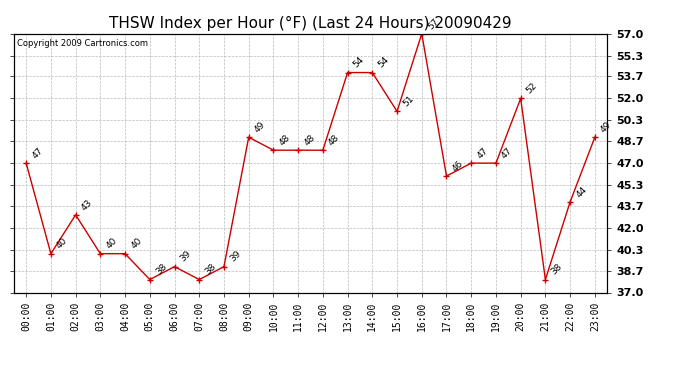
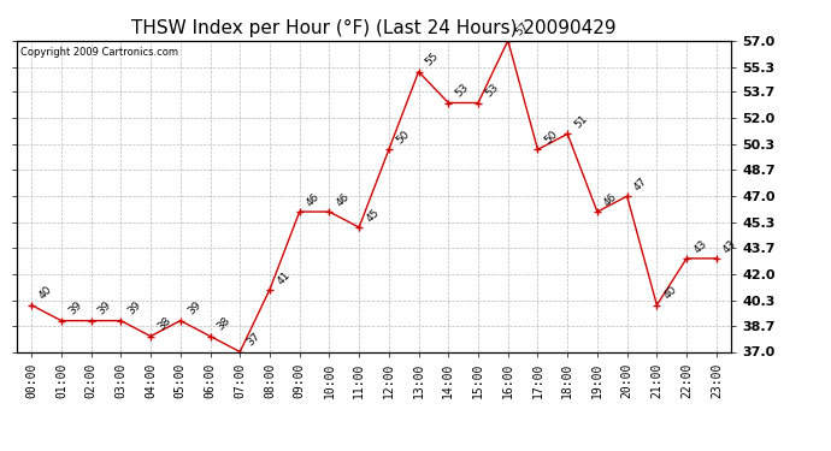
00:00: 47 -> 40
01:00: 40 -> 39
02:00: 43 -> 39
03:00: 40 -> 39
04:00: 40 -> 38
05:00: 38 -> 39
06:00: 39 -> 38
07:00: 38 -> 37
08:00: 39 -> 41
09:00: 49 -> 46
10:00: 48 -> 46
11:00: 48 -> 45
12:00: 48 -> 50
13:00: 54 -> 55
14:00: 54 -> 53
15:00: 51 -> 53
17:00: 46 -> 50
18:00: 47 -> 51
19:00: 47 -> 46
20:00: 52 -> 47
21:00: 38 -> 40
22:00: 44 -> 43
23:00: 49 -> 43
